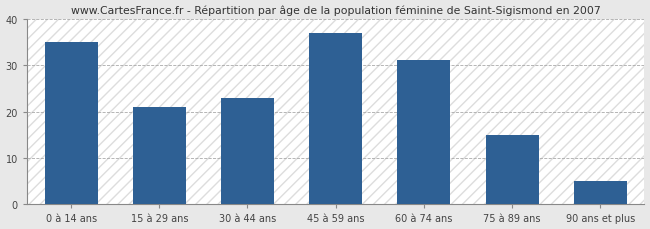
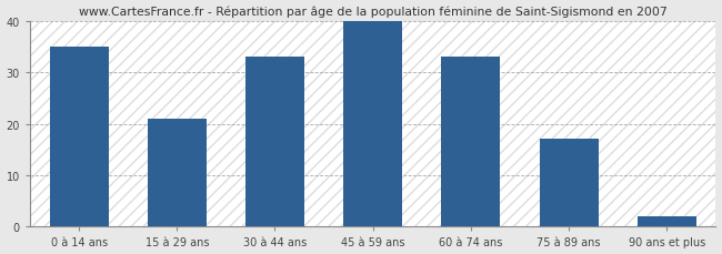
30 à 44 ans: 23 -> 33
45 à 59 ans: 37 -> 40
60 à 74 ans: 31 -> 33
75 à 89 ans: 15 -> 17
90 ans et plus: 5 -> 2
